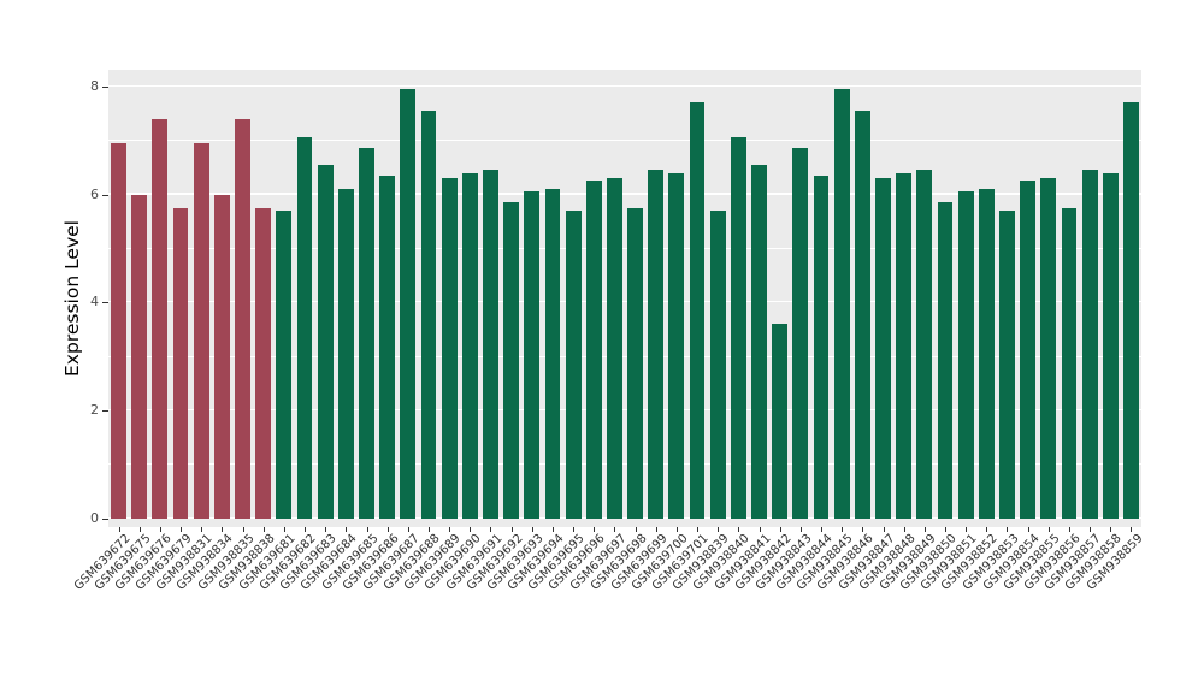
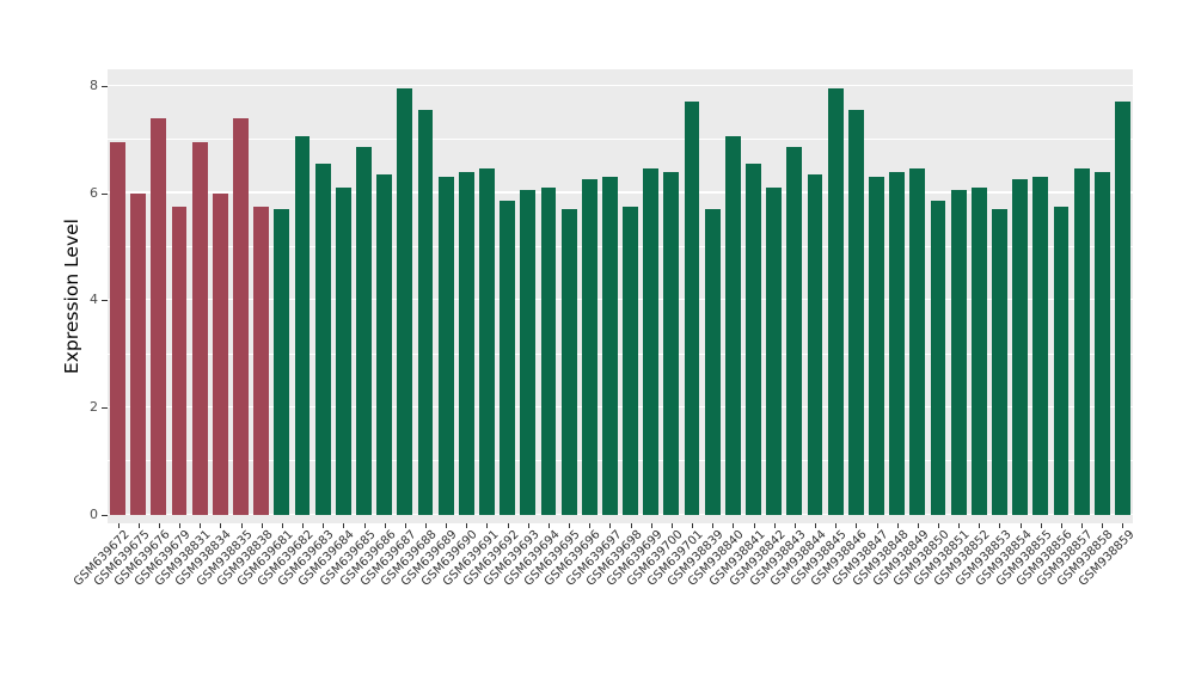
GSM938842: 3.6 -> 6.1
